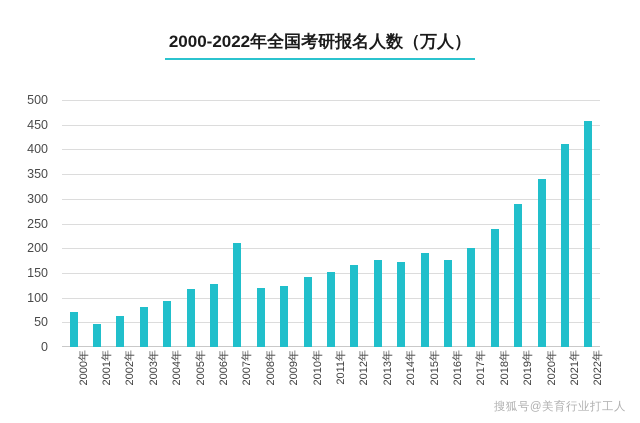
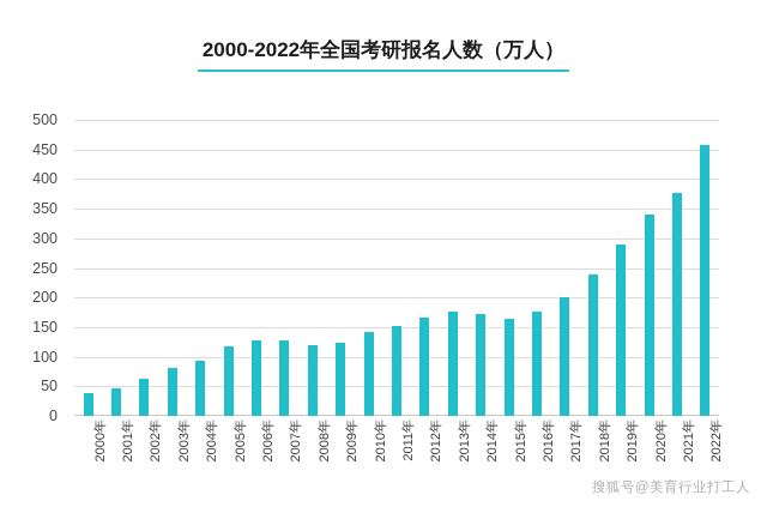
2000年: 70 -> 40
2007年: 210 -> 130
2015年: 190 -> 160
2021年: 410 -> 380
